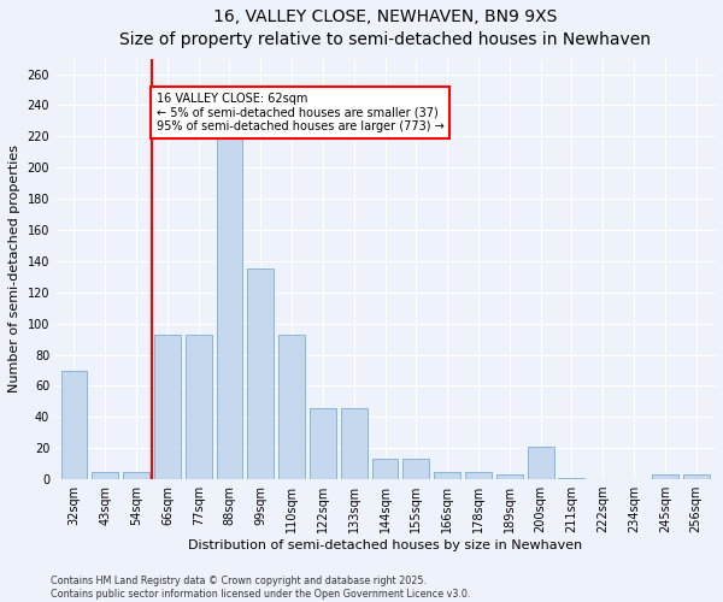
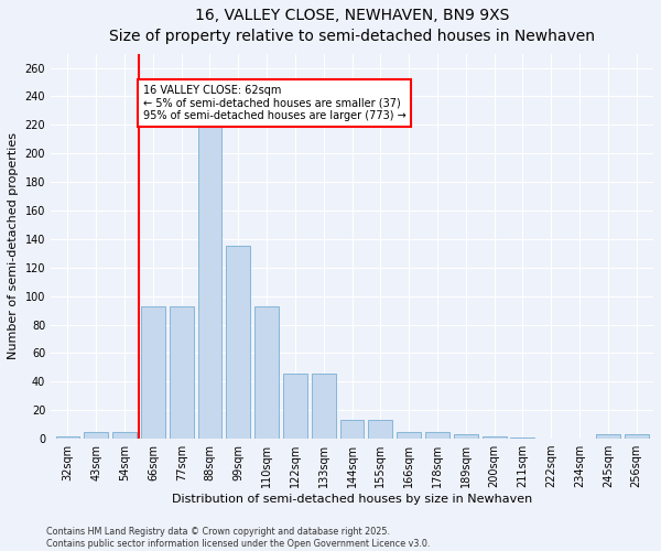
32sqm: 70 -> 2
200sqm: 21 -> 2
